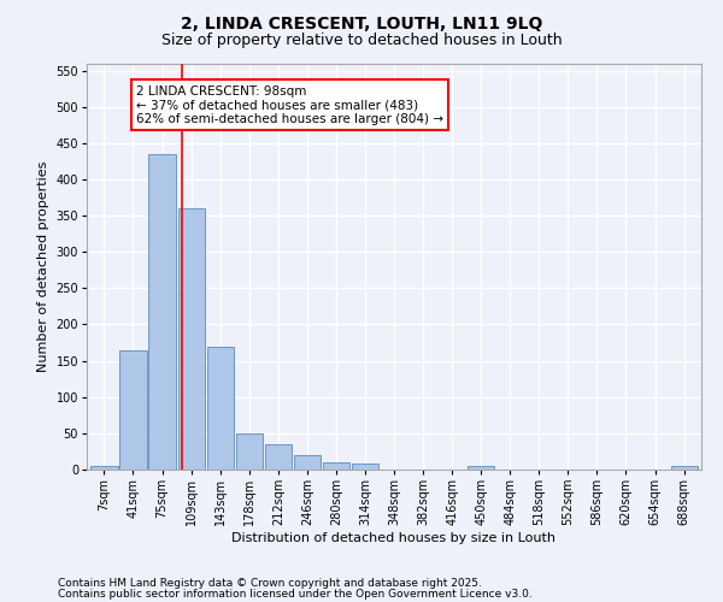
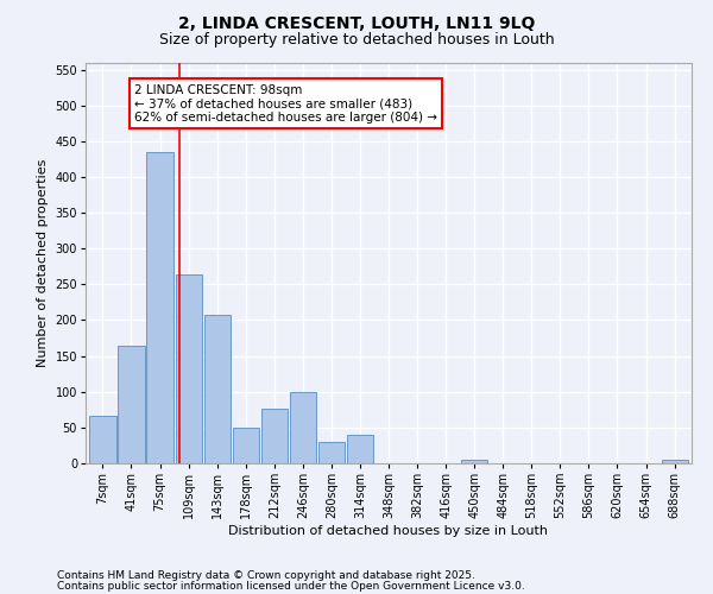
7sqm: 5 -> 66
109sqm: 360 -> 264
143sqm: 170 -> 208
212sqm: 35 -> 76
246sqm: 20 -> 100
280sqm: 10 -> 30
314sqm: 8 -> 40
